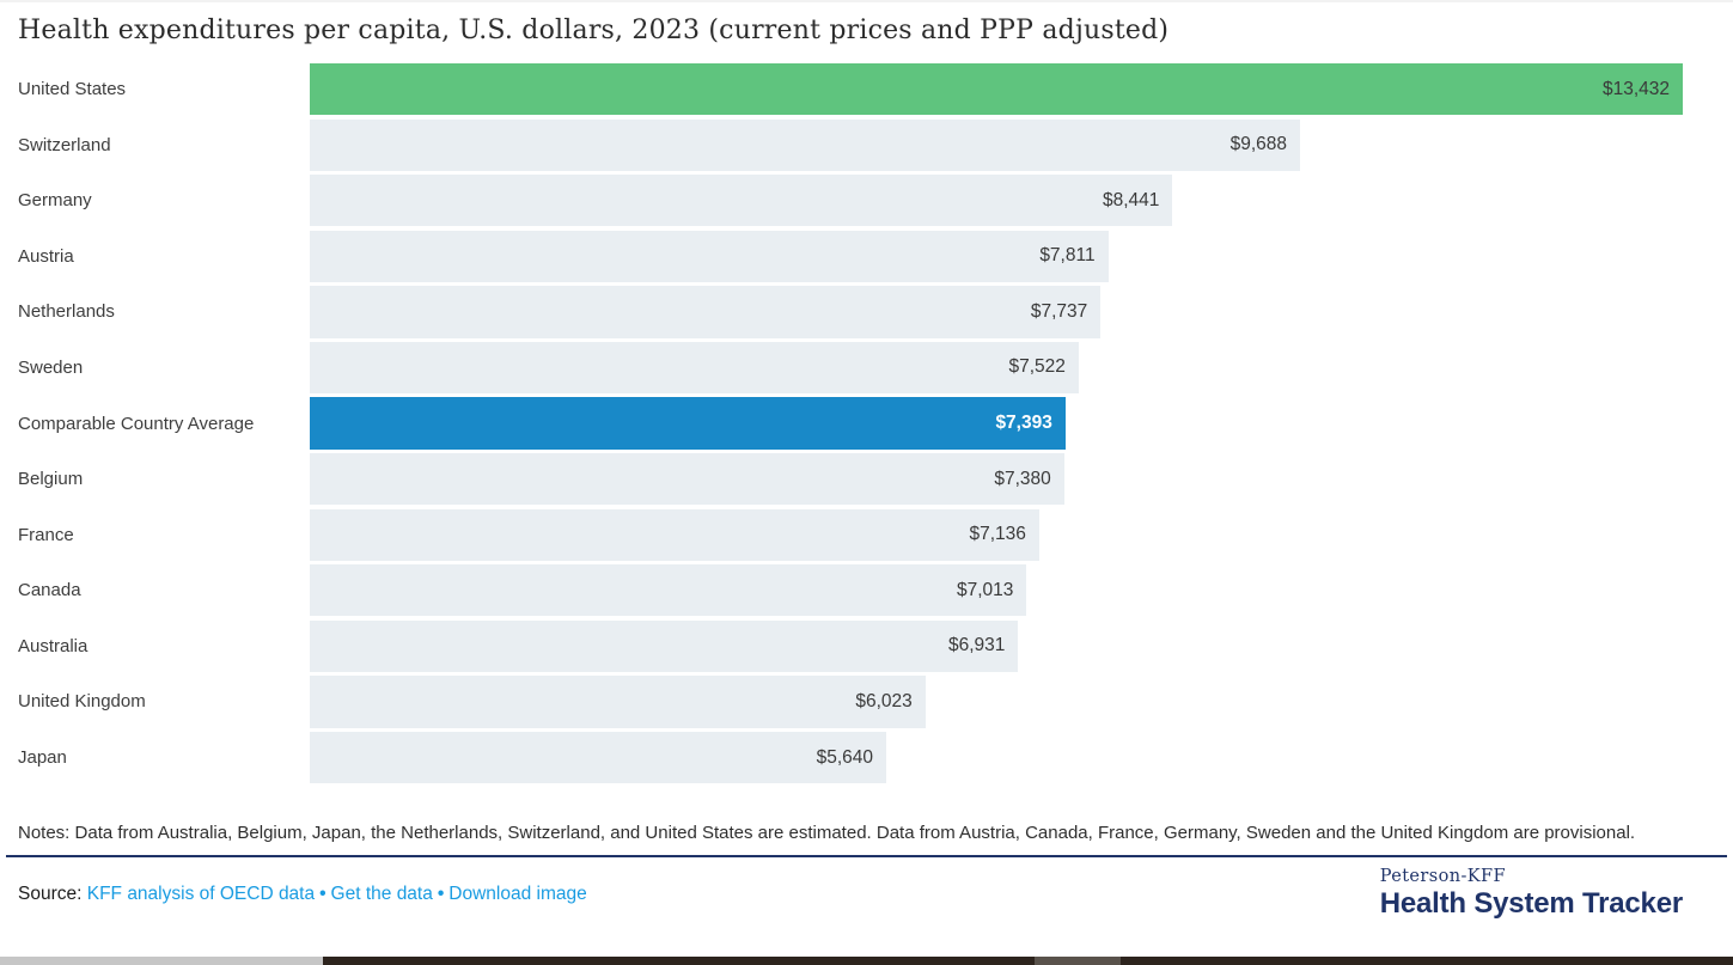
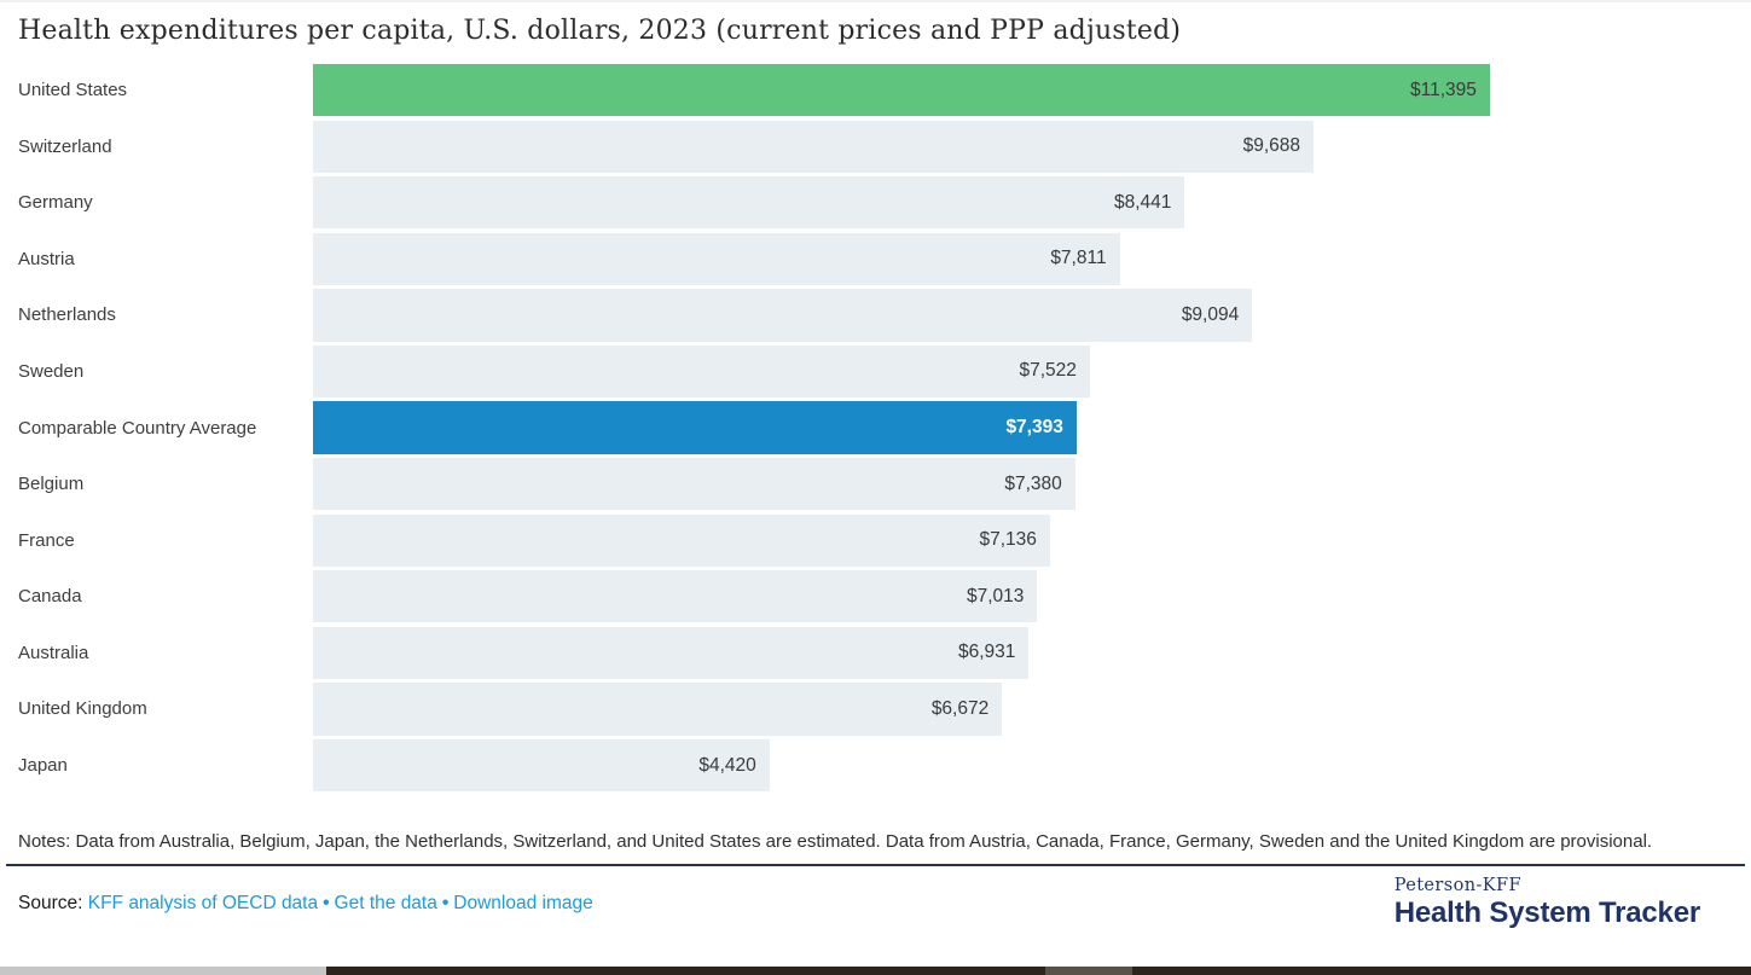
United States: $13,432 -> $11,395
Netherlands: $7,737 -> $9,094
United Kingdom: $6,023 -> $6,672
Japan: $5,640 -> $4,420
